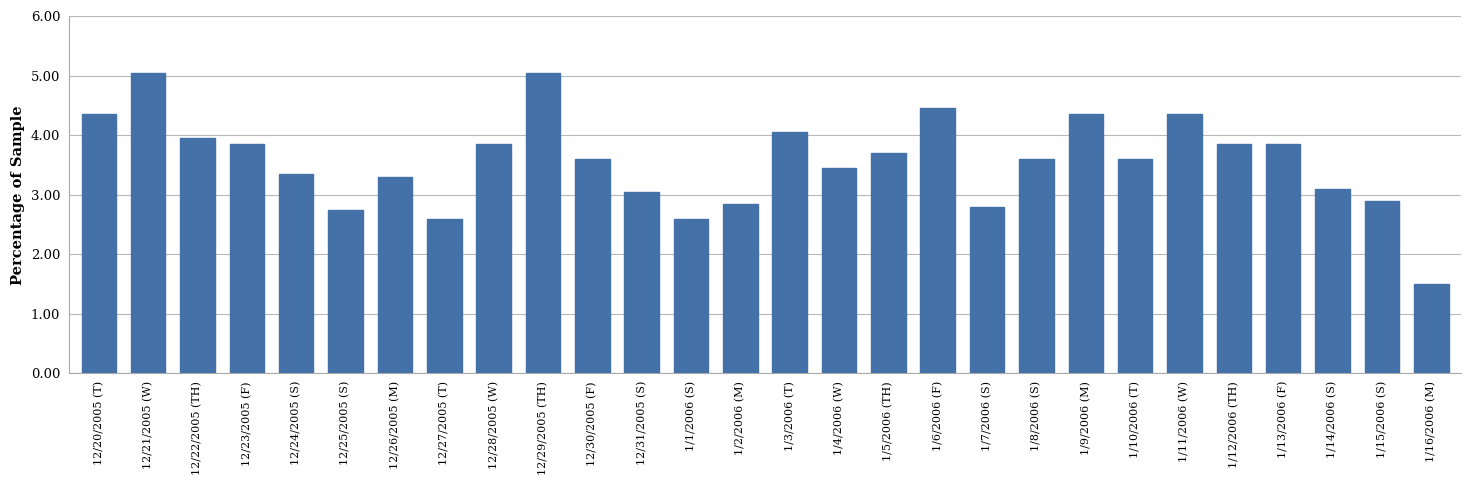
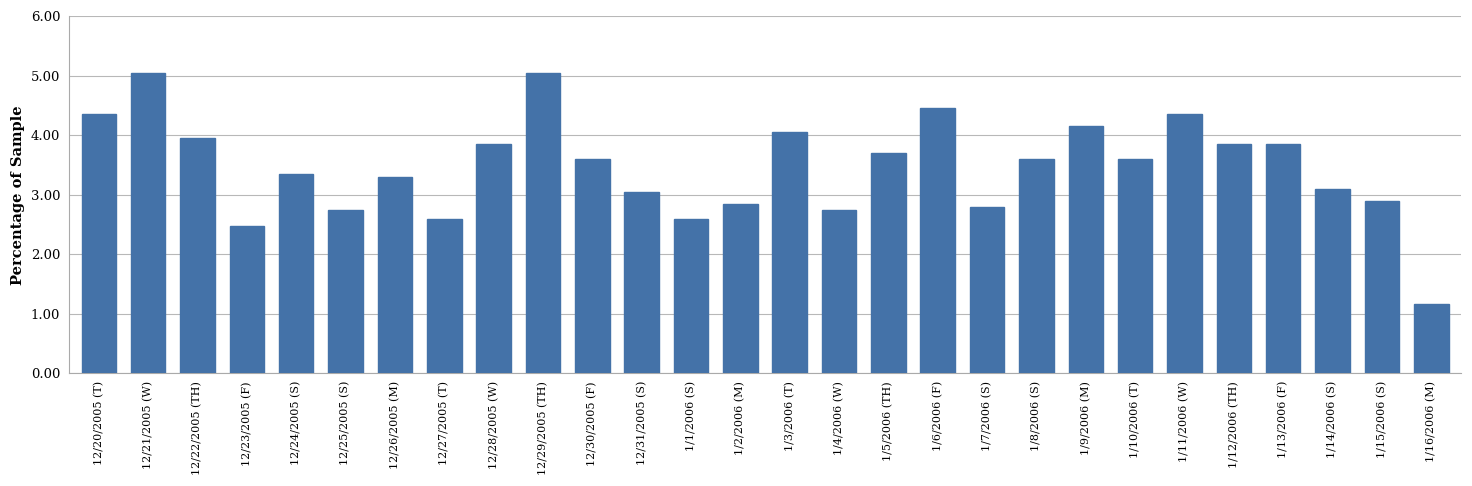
12/23/2005 (F): 3.85 -> 2.48
1/4/2006 (W): 3.45 -> 2.74
1/9/2006 (M): 4.35 -> 4.16
1/16/2006 (M): 1.50 -> 1.16
